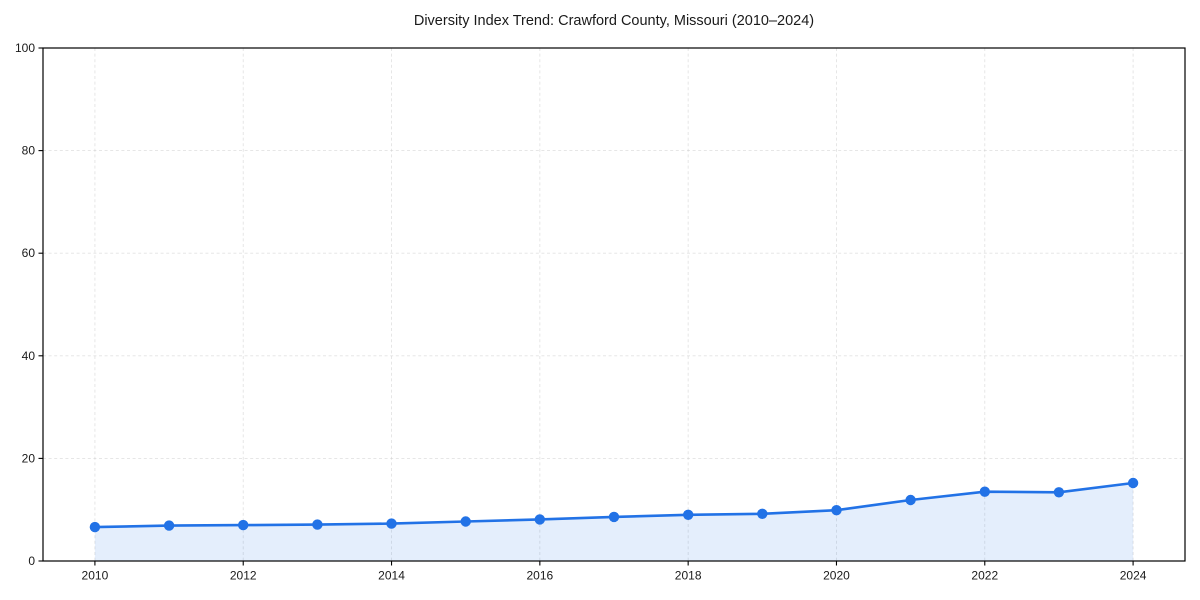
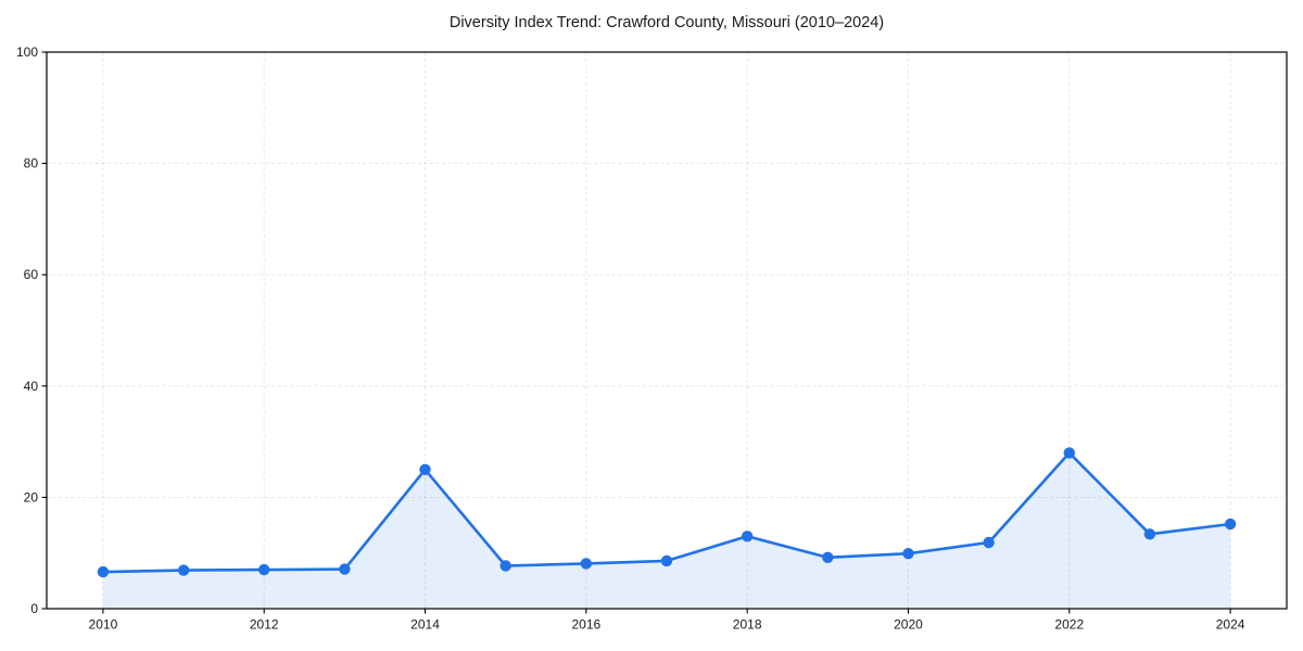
2014: 7 -> 25
2018: 9 -> 13
2022: 14 -> 28
